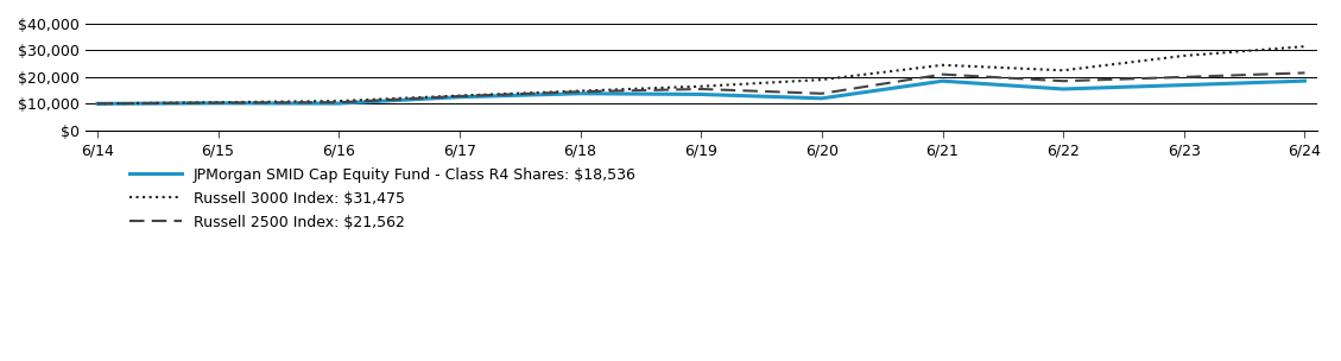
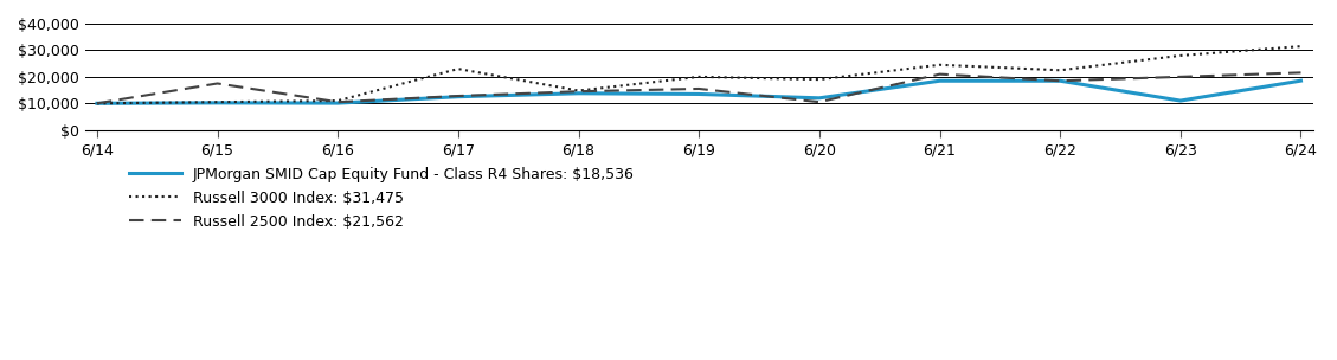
Russell 2500 Index: $21,562/6/15: $10,300 -> $17,500
Russell 3000 Index: $31,475/6/17: $13,000 -> $23,000
Russell 3000 Index: $31,475/6/19: $16,500 -> $20,000
Russell 2500 Index: $21,562/6/20: $13,800 -> $10,500
JPMorgan SMID Cap Equity Fund - Class R4 Shares: $18,536/6/22: $15,500 -> $18,500
JPMorgan SMID Cap Equity Fund - Class R4 Shares: $18,536/6/23: $17,000 -> $11,000
